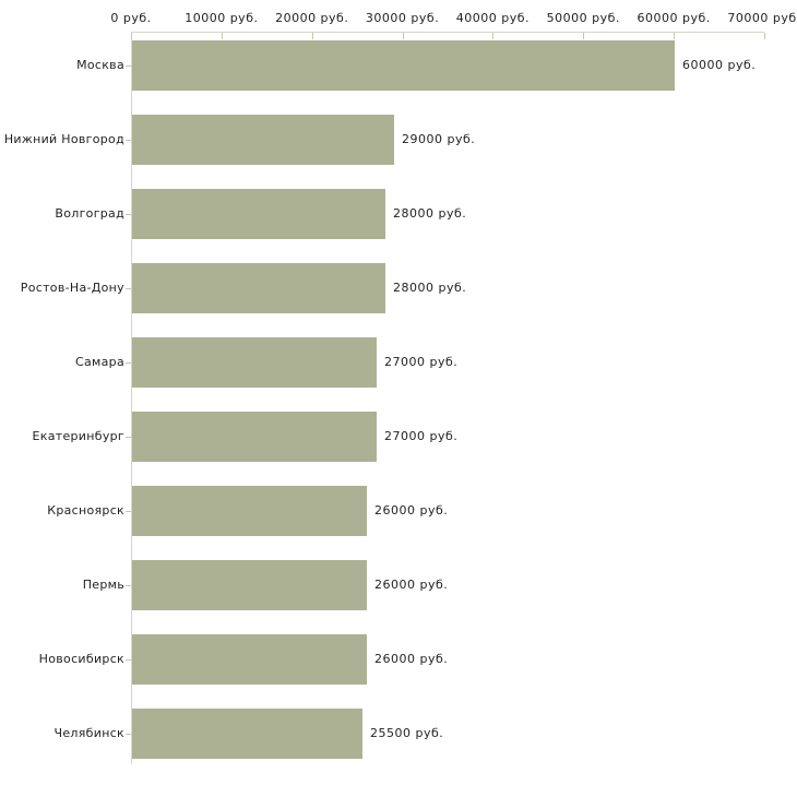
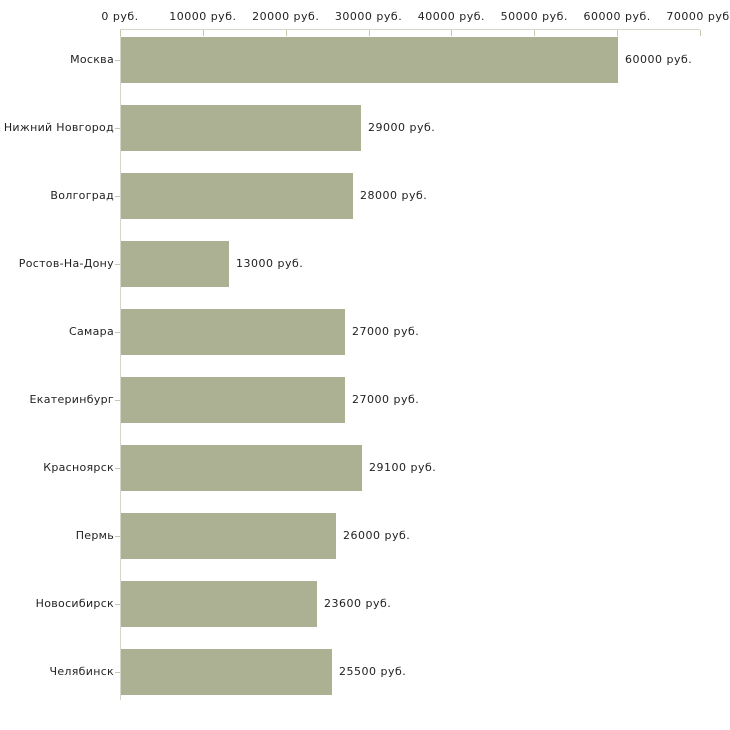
Ростов-На-Дону: 28000 -> 13000
Красноярск: 26000 -> 29100
Новосибирск: 26000 -> 23600
